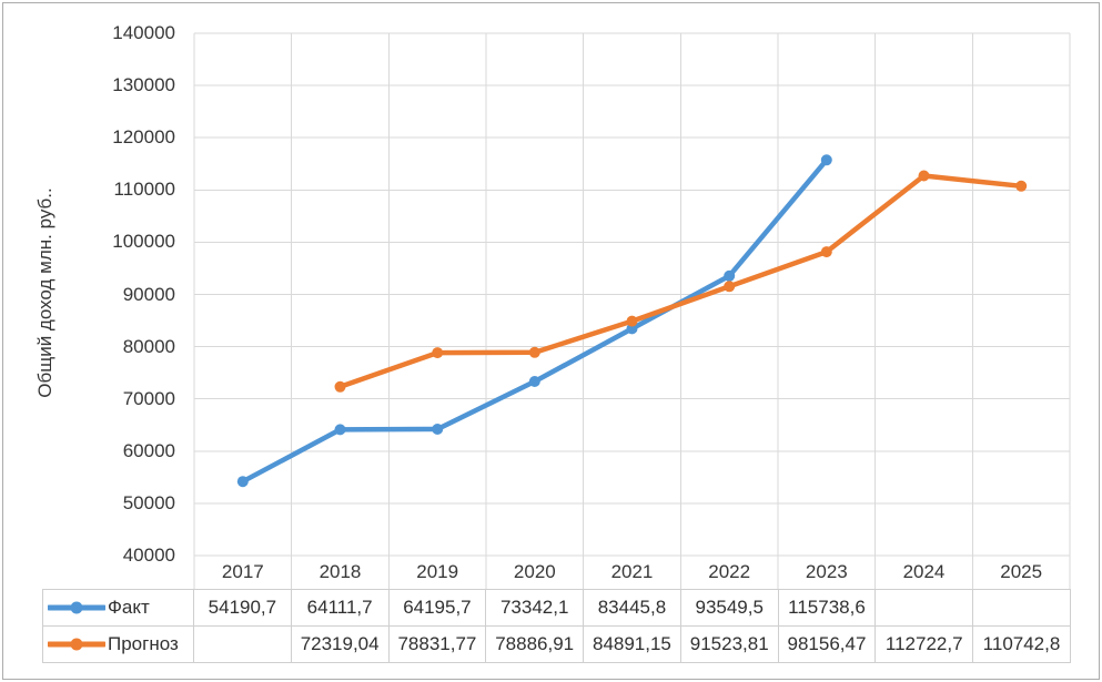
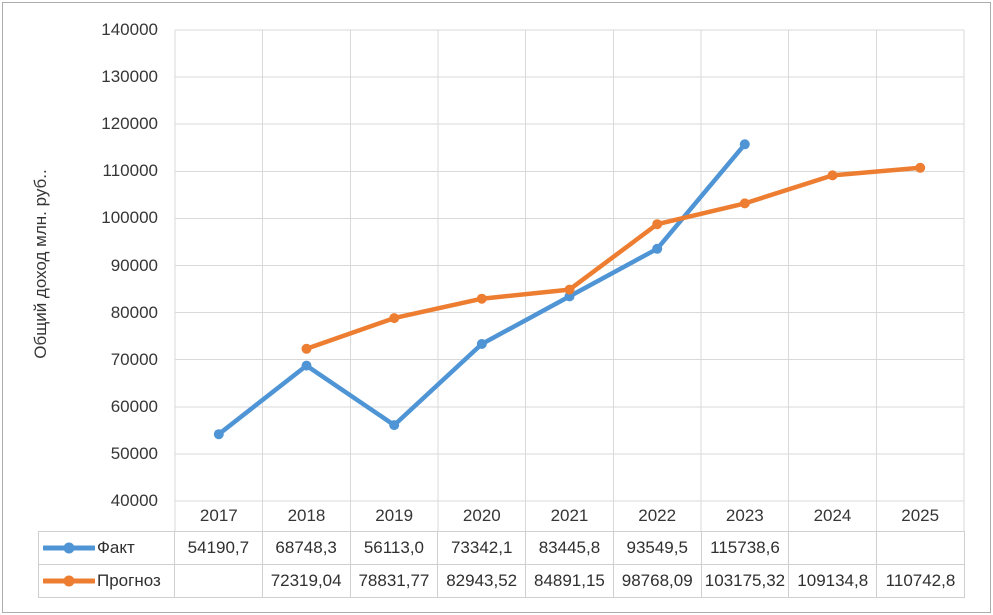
Факт/2018: 64111,7 -> 68748,3
Факт/2019: 64195,7 -> 56113,0
Прогноз/2020: 78886,91 -> 82943,52
Прогноз/2022: 91523,81 -> 98768,09
Прогноз/2023: 98156,47 -> 103175,32
Прогноз/2024: 112722,7 -> 109134,8
